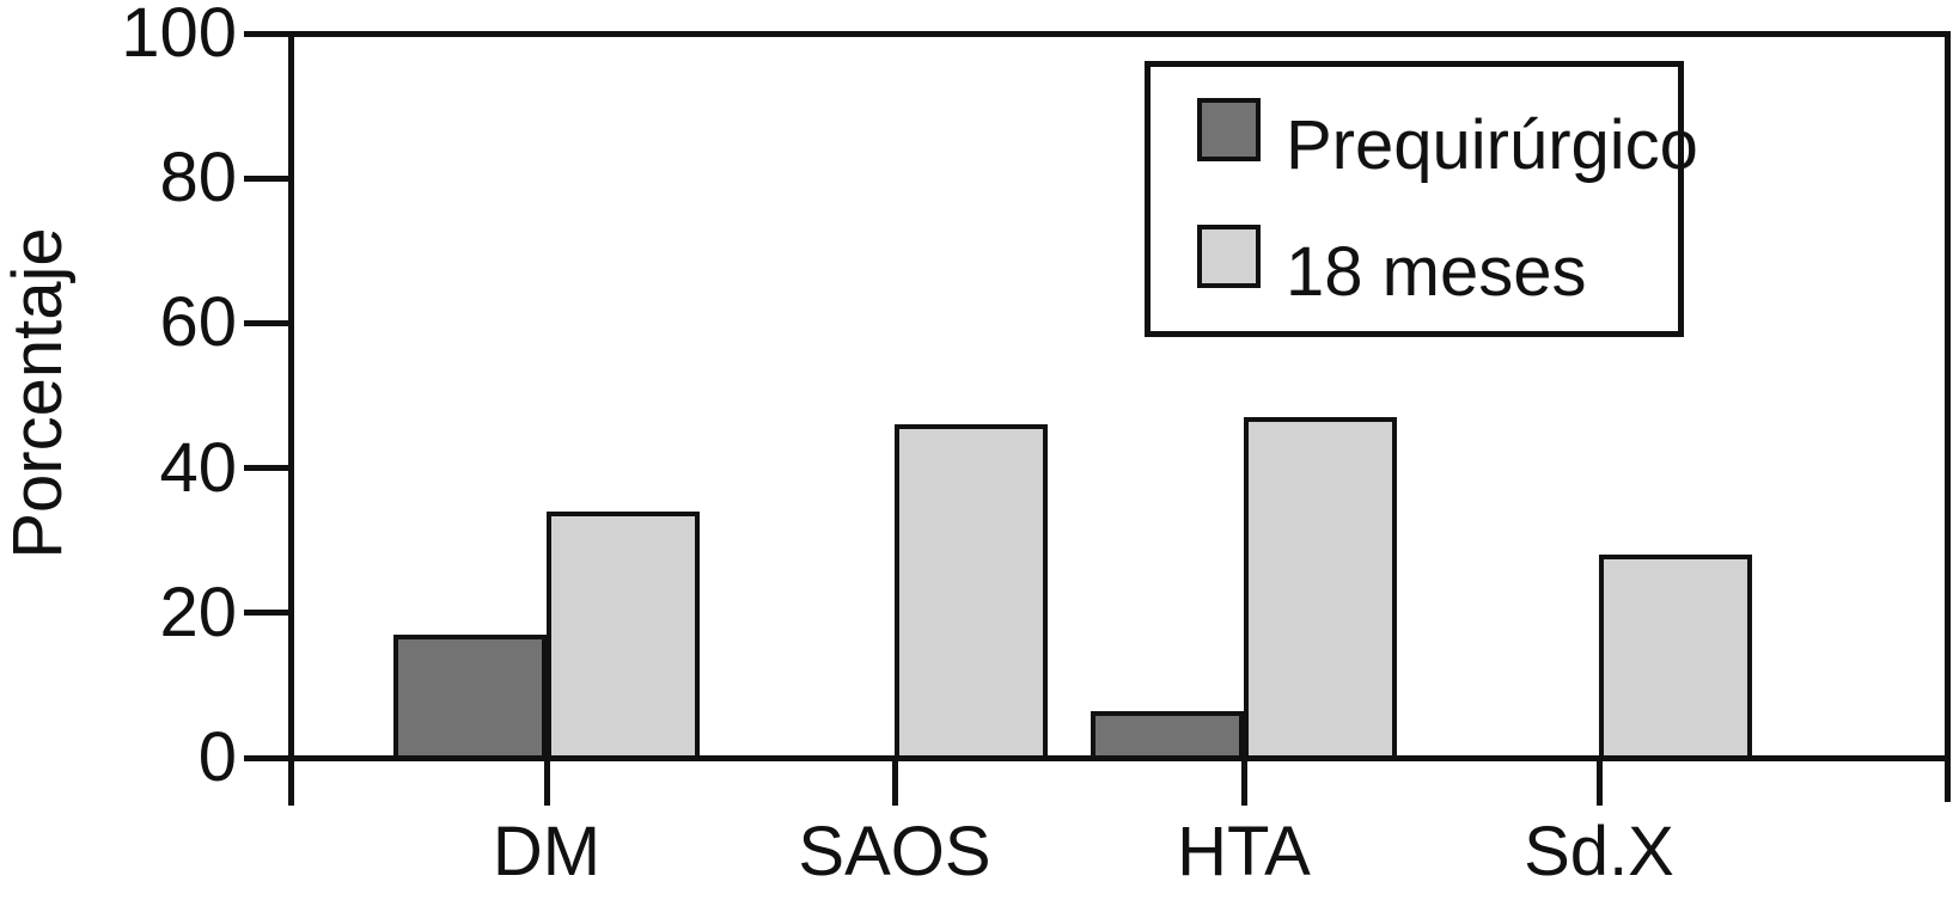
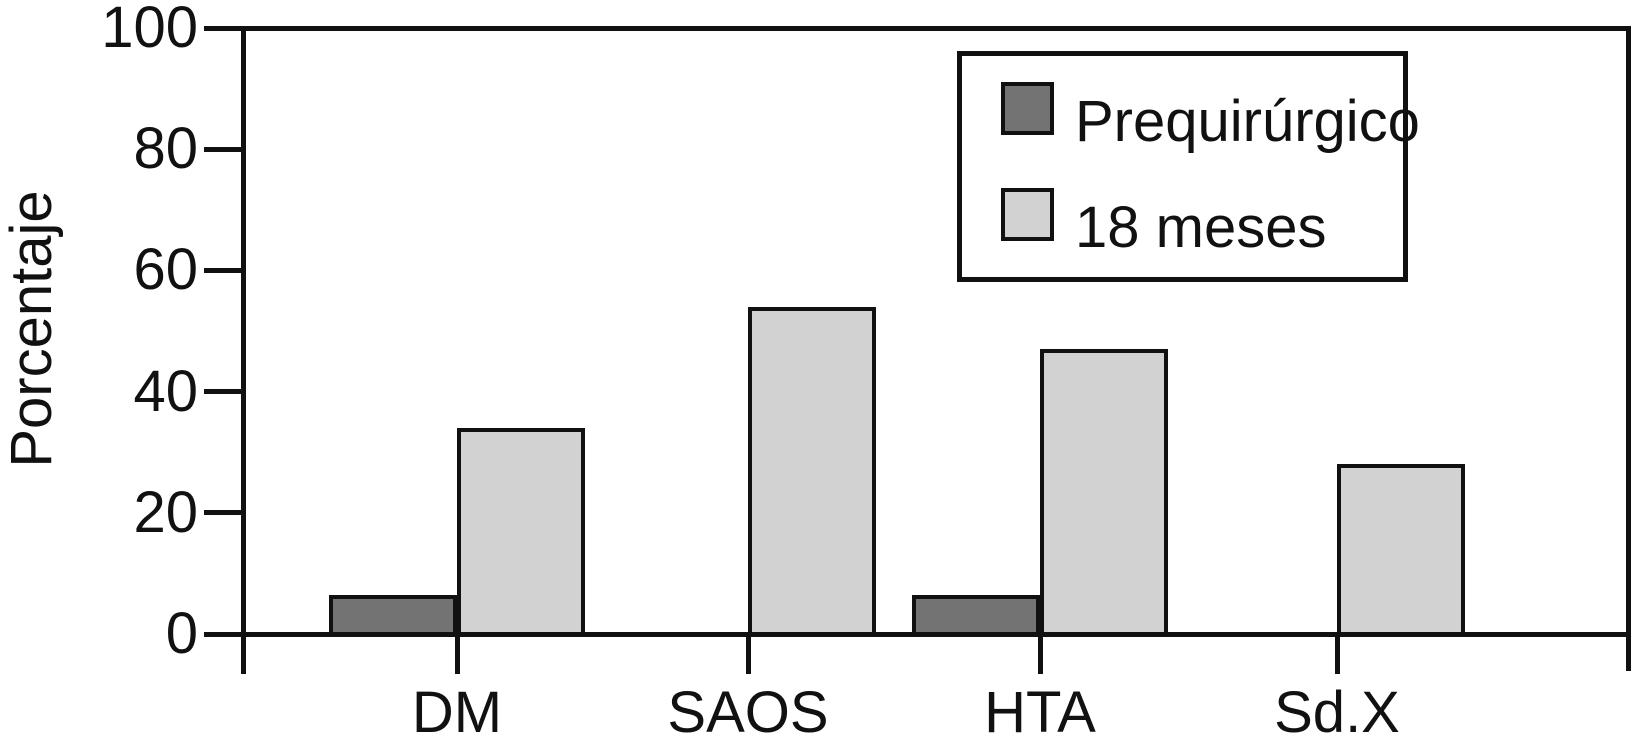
Prequirúrgico/DM: 17 -> 6
18 meses/SAOS: 46 -> 54
